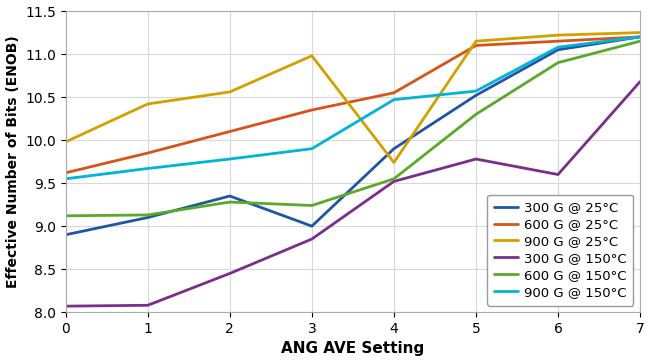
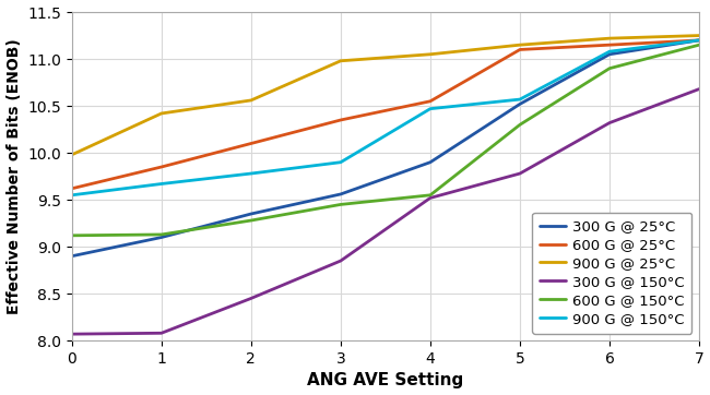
300 G @ 25°C/3: 9.00 -> 9.56
600 G @ 150°C/3: 9.24 -> 9.45
900 G @ 25°C/4: 9.74 -> 11.05
300 G @ 150°C/6: 9.60 -> 10.32
